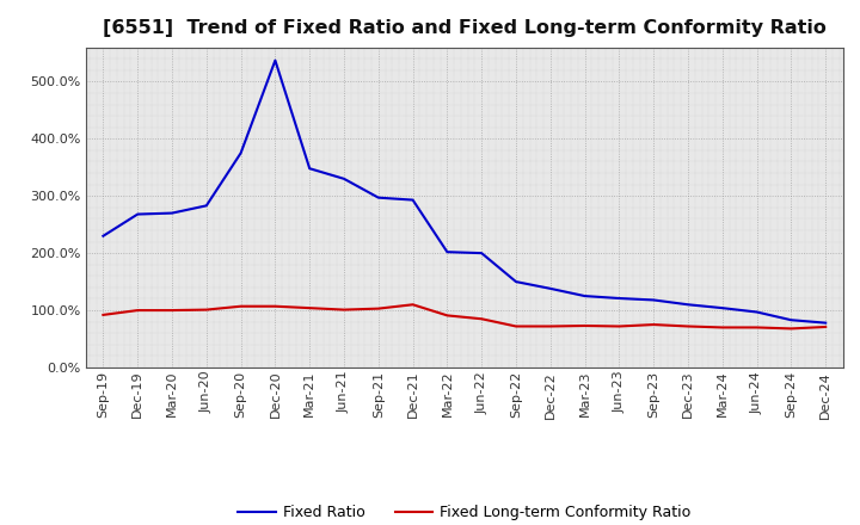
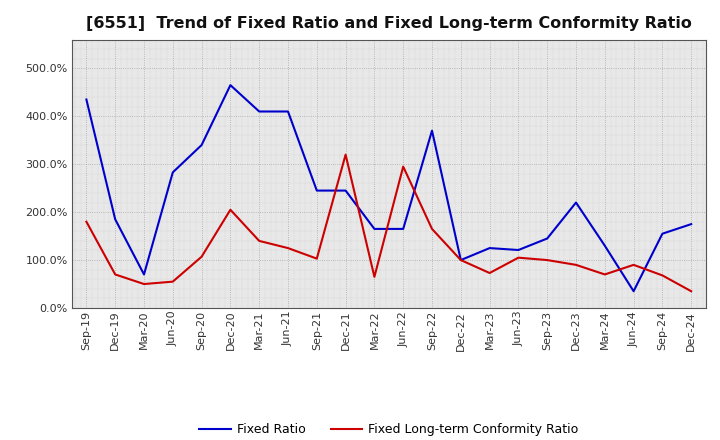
Fixed Ratio/Sep-19: 230% -> 435%
Fixed Long-term Conformity Ratio/Sep-19: 92% -> 180%
Fixed Ratio/Dec-19: 268% -> 185%
Fixed Long-term Conformity Ratio/Dec-19: 100% -> 70%
Fixed Ratio/Mar-20: 270% -> 70%
Fixed Long-term Conformity Ratio/Mar-20: 100% -> 50%
Fixed Long-term Conformity Ratio/Jun-20: 101% -> 55%
Fixed Ratio/Sep-20: 375% -> 340%
Fixed Ratio/Dec-20: 537% -> 465%
Fixed Long-term Conformity Ratio/Dec-20: 107% -> 205%
Fixed Ratio/Mar-21: 348% -> 410%
Fixed Long-term Conformity Ratio/Mar-21: 104% -> 140%
Fixed Ratio/Jun-21: 330% -> 410%
Fixed Long-term Conformity Ratio/Jun-21: 101% -> 125%
Fixed Ratio/Sep-21: 297% -> 245%
Fixed Ratio/Dec-21: 293% -> 245%
Fixed Long-term Conformity Ratio/Dec-21: 110% -> 320%
Fixed Ratio/Mar-22: 202% -> 165%
Fixed Long-term Conformity Ratio/Mar-22: 91% -> 65%
Fixed Ratio/Jun-22: 200% -> 165%
Fixed Long-term Conformity Ratio/Jun-22: 85% -> 295%
Fixed Ratio/Sep-22: 150% -> 370%
Fixed Long-term Conformity Ratio/Sep-22: 72% -> 165%
Fixed Ratio/Dec-22: 138% -> 100%
Fixed Long-term Conformity Ratio/Dec-22: 72% -> 100%
Fixed Long-term Conformity Ratio/Jun-23: 72% -> 105%
Fixed Ratio/Sep-23: 118% -> 145%
Fixed Long-term Conformity Ratio/Sep-23: 75% -> 100%
Fixed Ratio/Dec-23: 110% -> 220%
Fixed Long-term Conformity Ratio/Dec-23: 72% -> 90%
Fixed Ratio/Mar-24: 104% -> 130%
Fixed Ratio/Jun-24: 97% -> 35%
Fixed Long-term Conformity Ratio/Jun-24: 70% -> 90%
Fixed Ratio/Sep-24: 83% -> 155%
Fixed Ratio/Dec-24: 78% -> 175%
Fixed Long-term Conformity Ratio/Dec-24: 71% -> 35%
